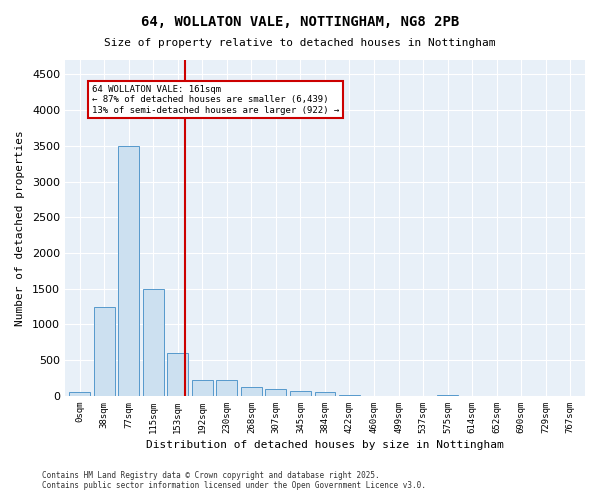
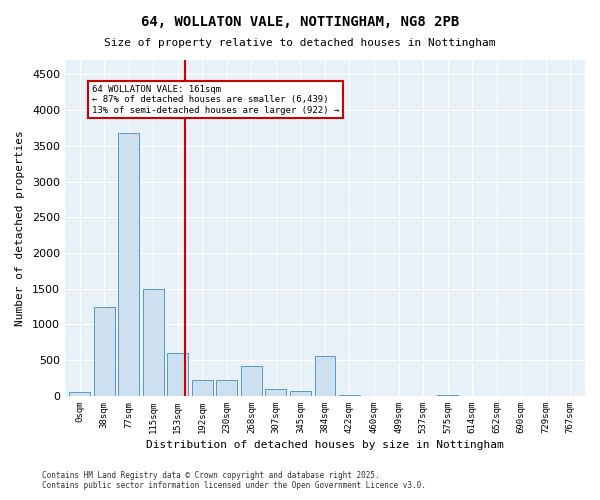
77sqm: 3500 -> 3680
268sqm: 120 -> 420
384sqm: 50 -> 560
